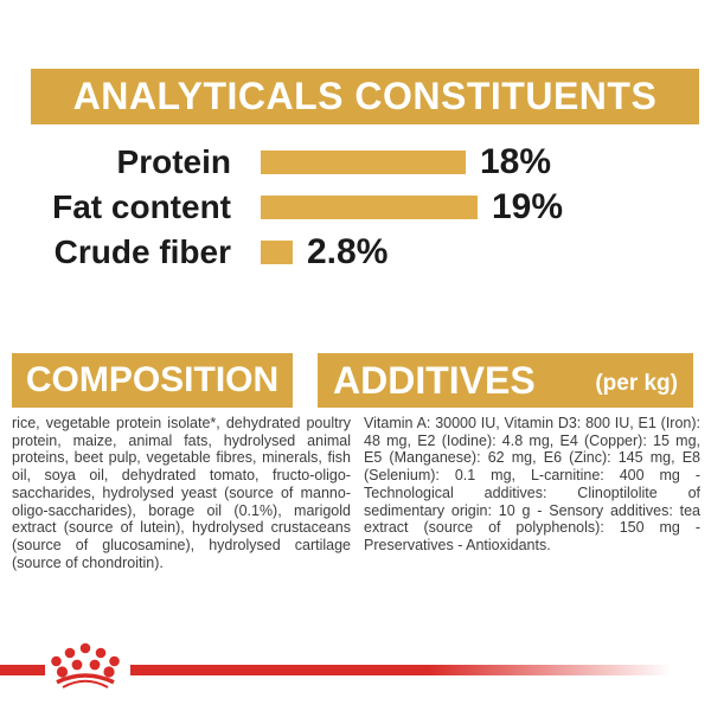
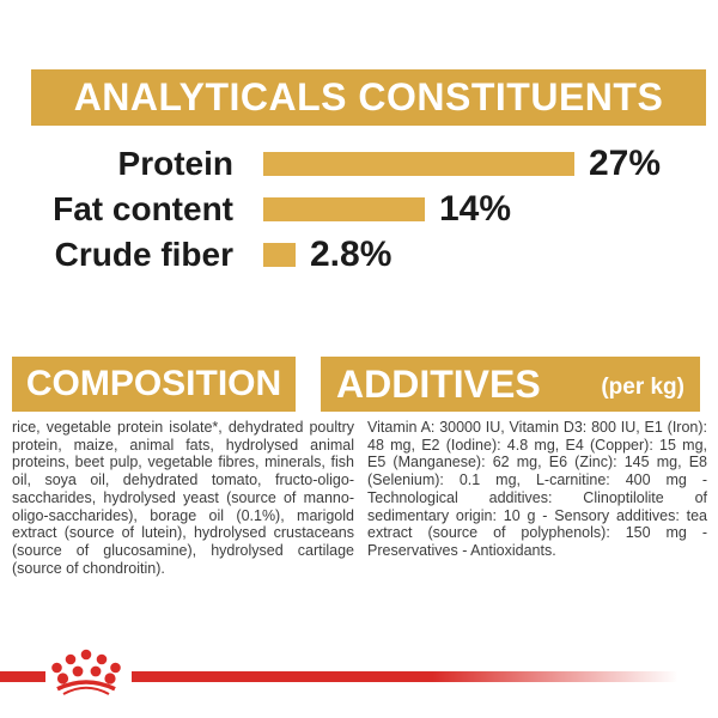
Protein: 18% -> 27%
Fat content: 19% -> 14%
